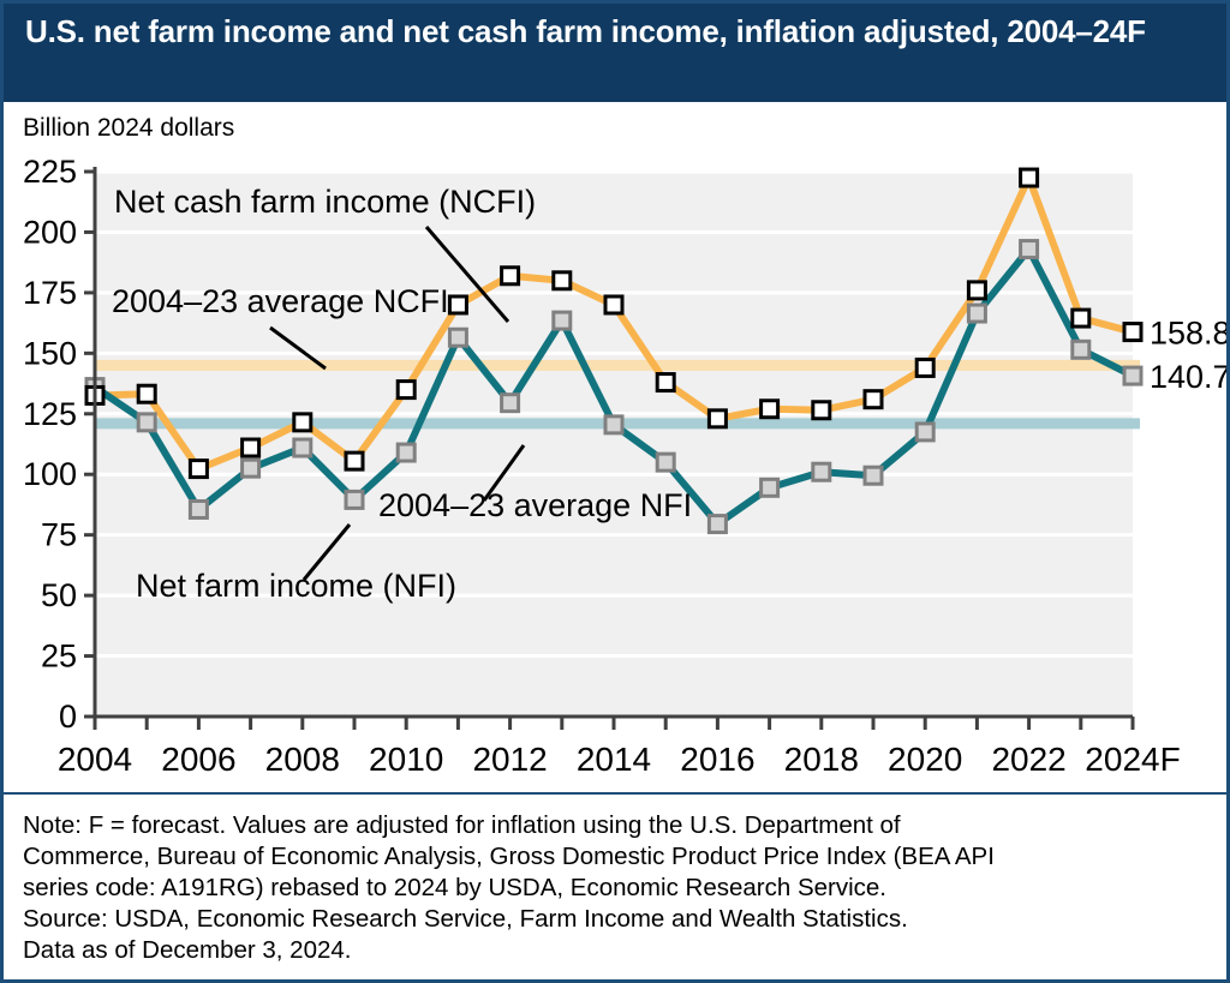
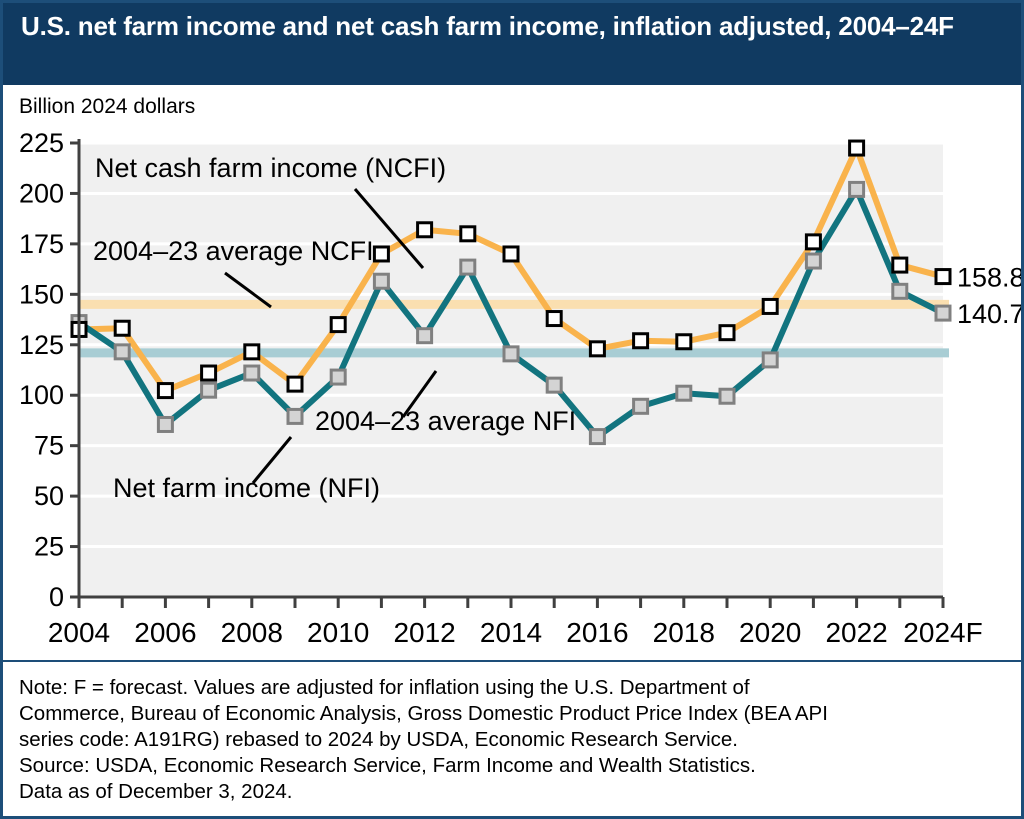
Net farm income (NFI)/2022: 193 -> 202
